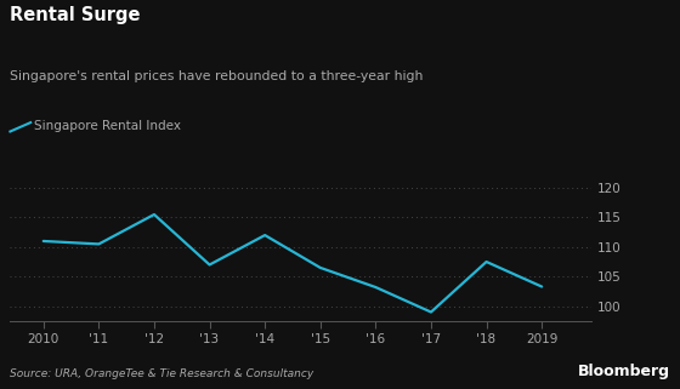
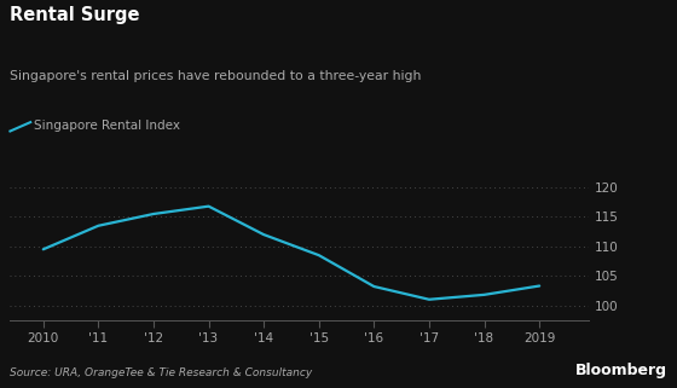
2010: 111.0 -> 109.5
'11: 110.5 -> 113.5
'13: 107.0 -> 116.8
'15: 106.5 -> 108.5
'17: 99.0 -> 101.0
'18: 107.5 -> 101.8
